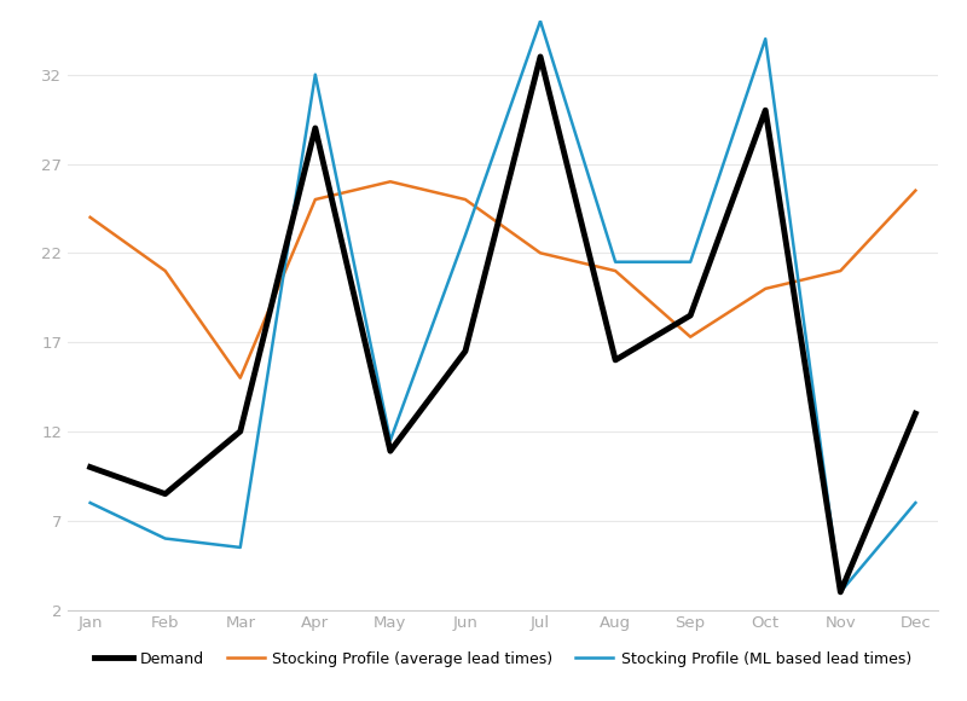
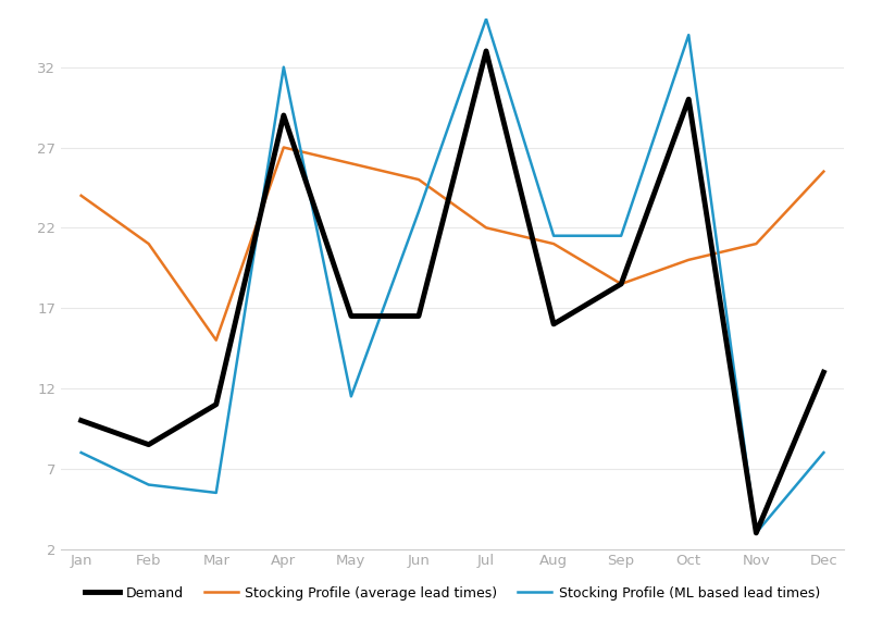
Demand/Mar: 12.0 -> 11.0
Stocking Profile (average lead times)/Apr: 25.0 -> 27.0
Demand/May: 10.9 -> 16.5
Stocking Profile (average lead times)/Sep: 17.3 -> 18.5
